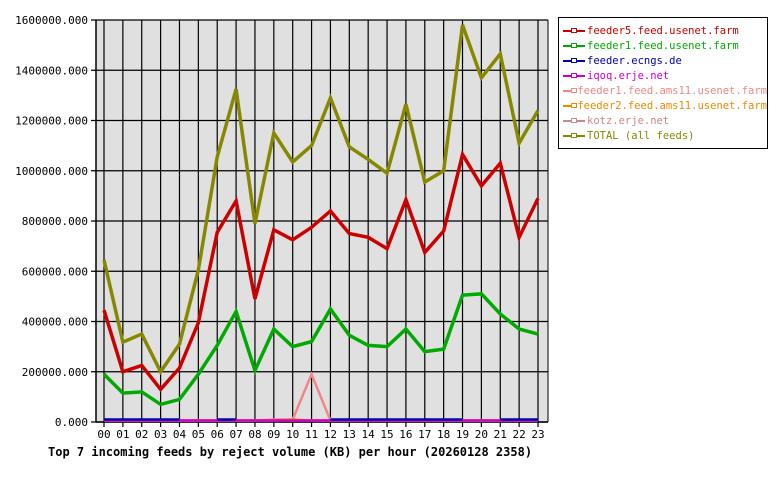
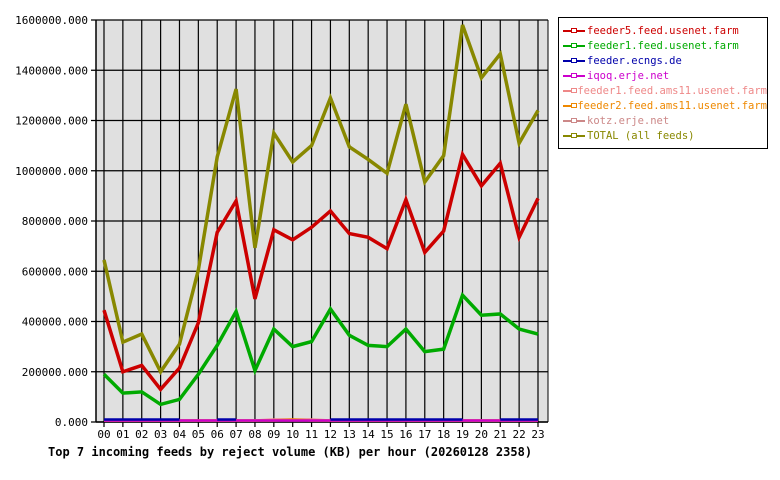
TOTAL (all feeds)/08: 790000 -> 690000
feeder1.feed.ams11.usenet.farm/11: 190000 -> 10000
TOTAL (all feeds)/18: 1000000 -> 1060000
feeder1.feed.usenet.farm/20: 510000 -> 420000
